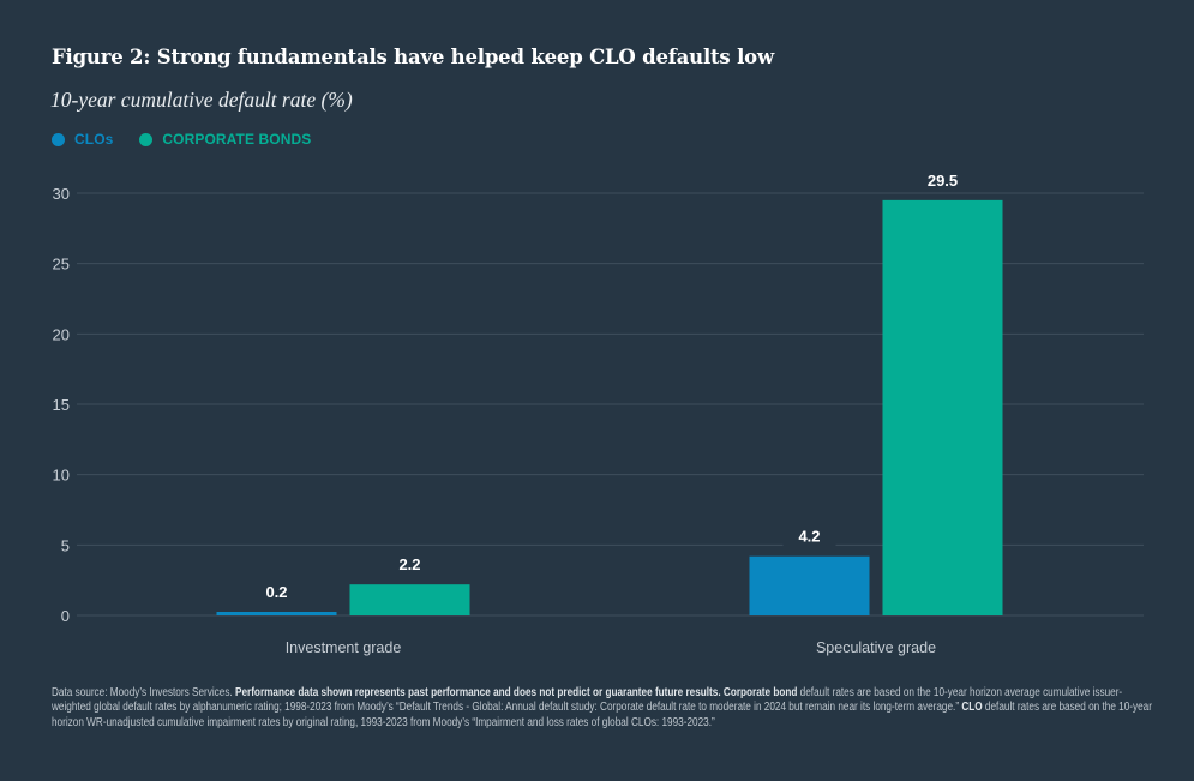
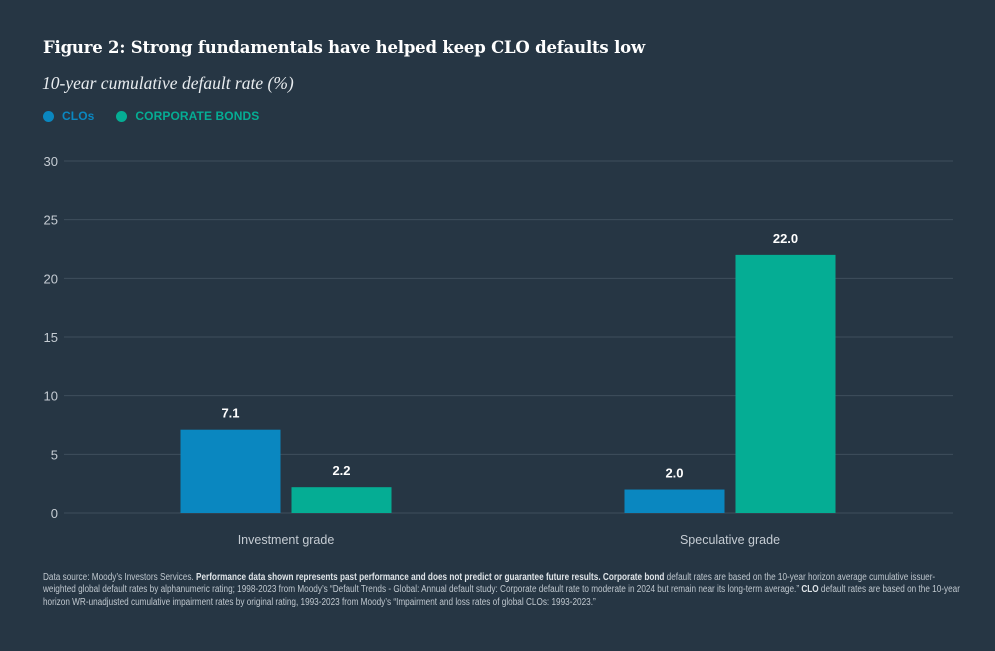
CLOs/Investment grade: 0.2 -> 7.1
CLOs/Speculative grade: 4.2 -> 2.0
CORPORATE BONDS/Speculative grade: 29.5 -> 22.0
